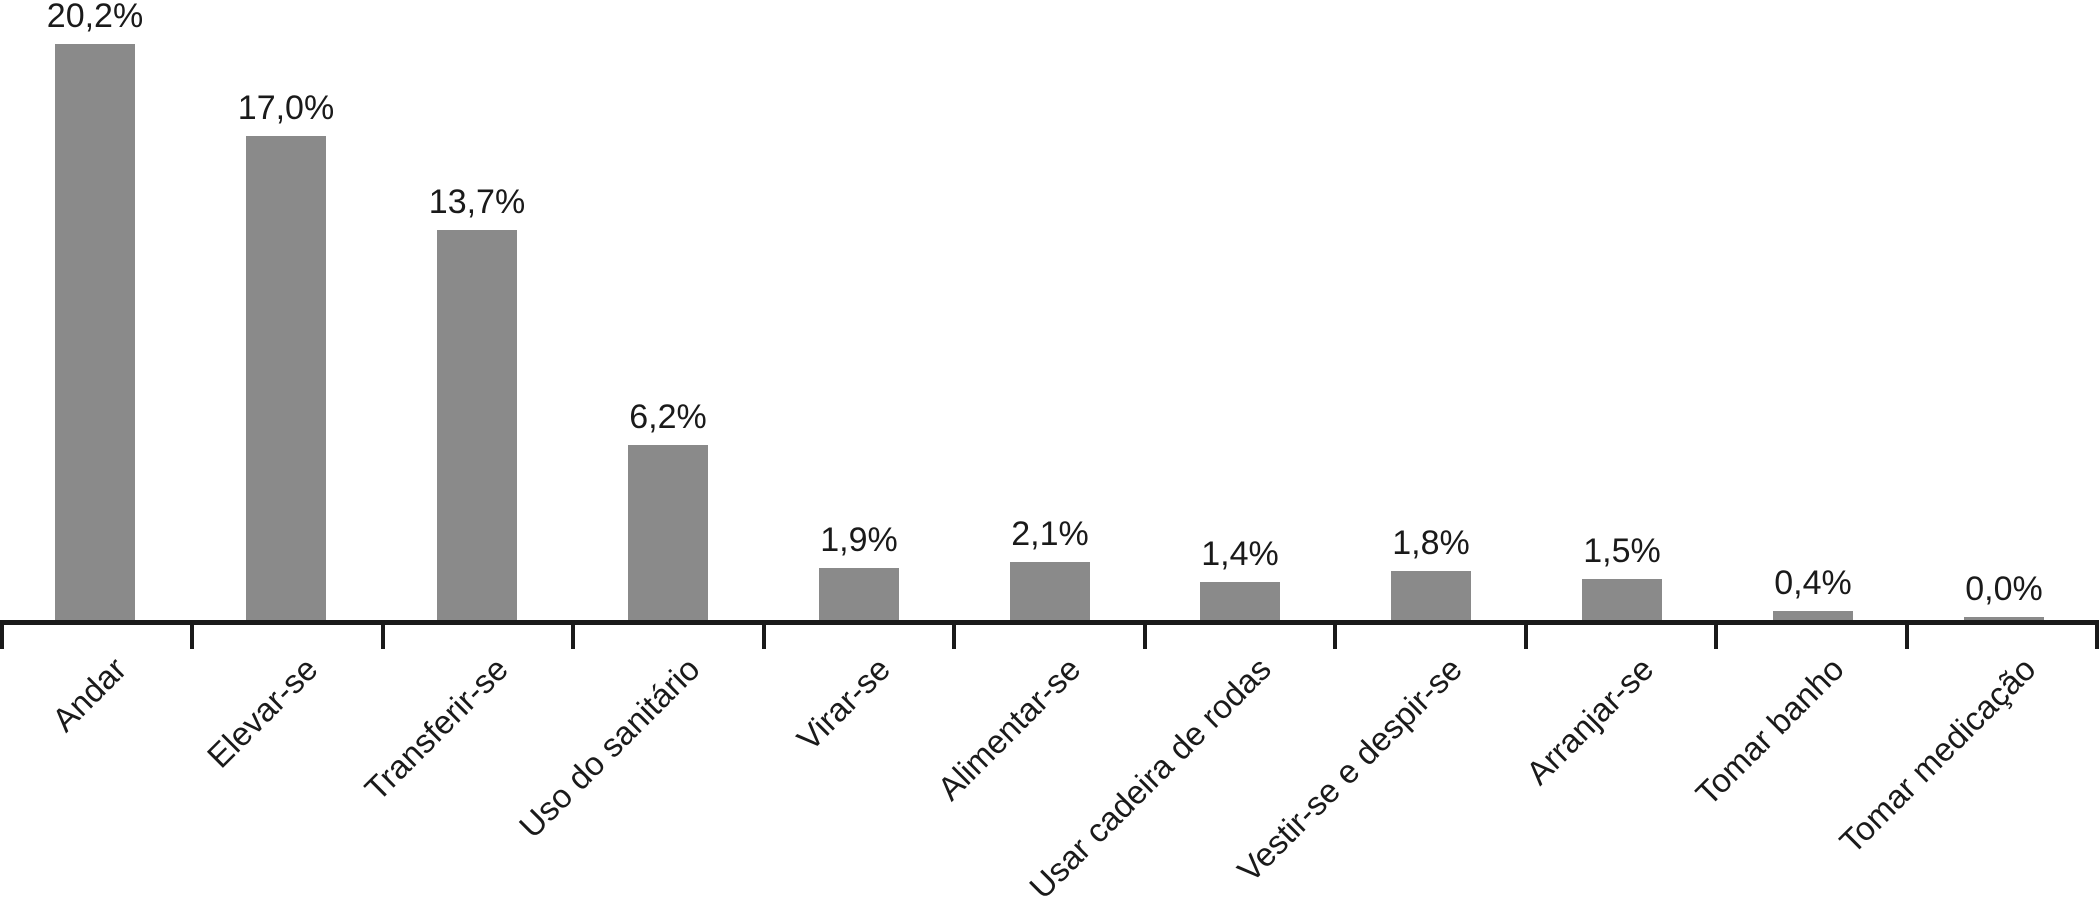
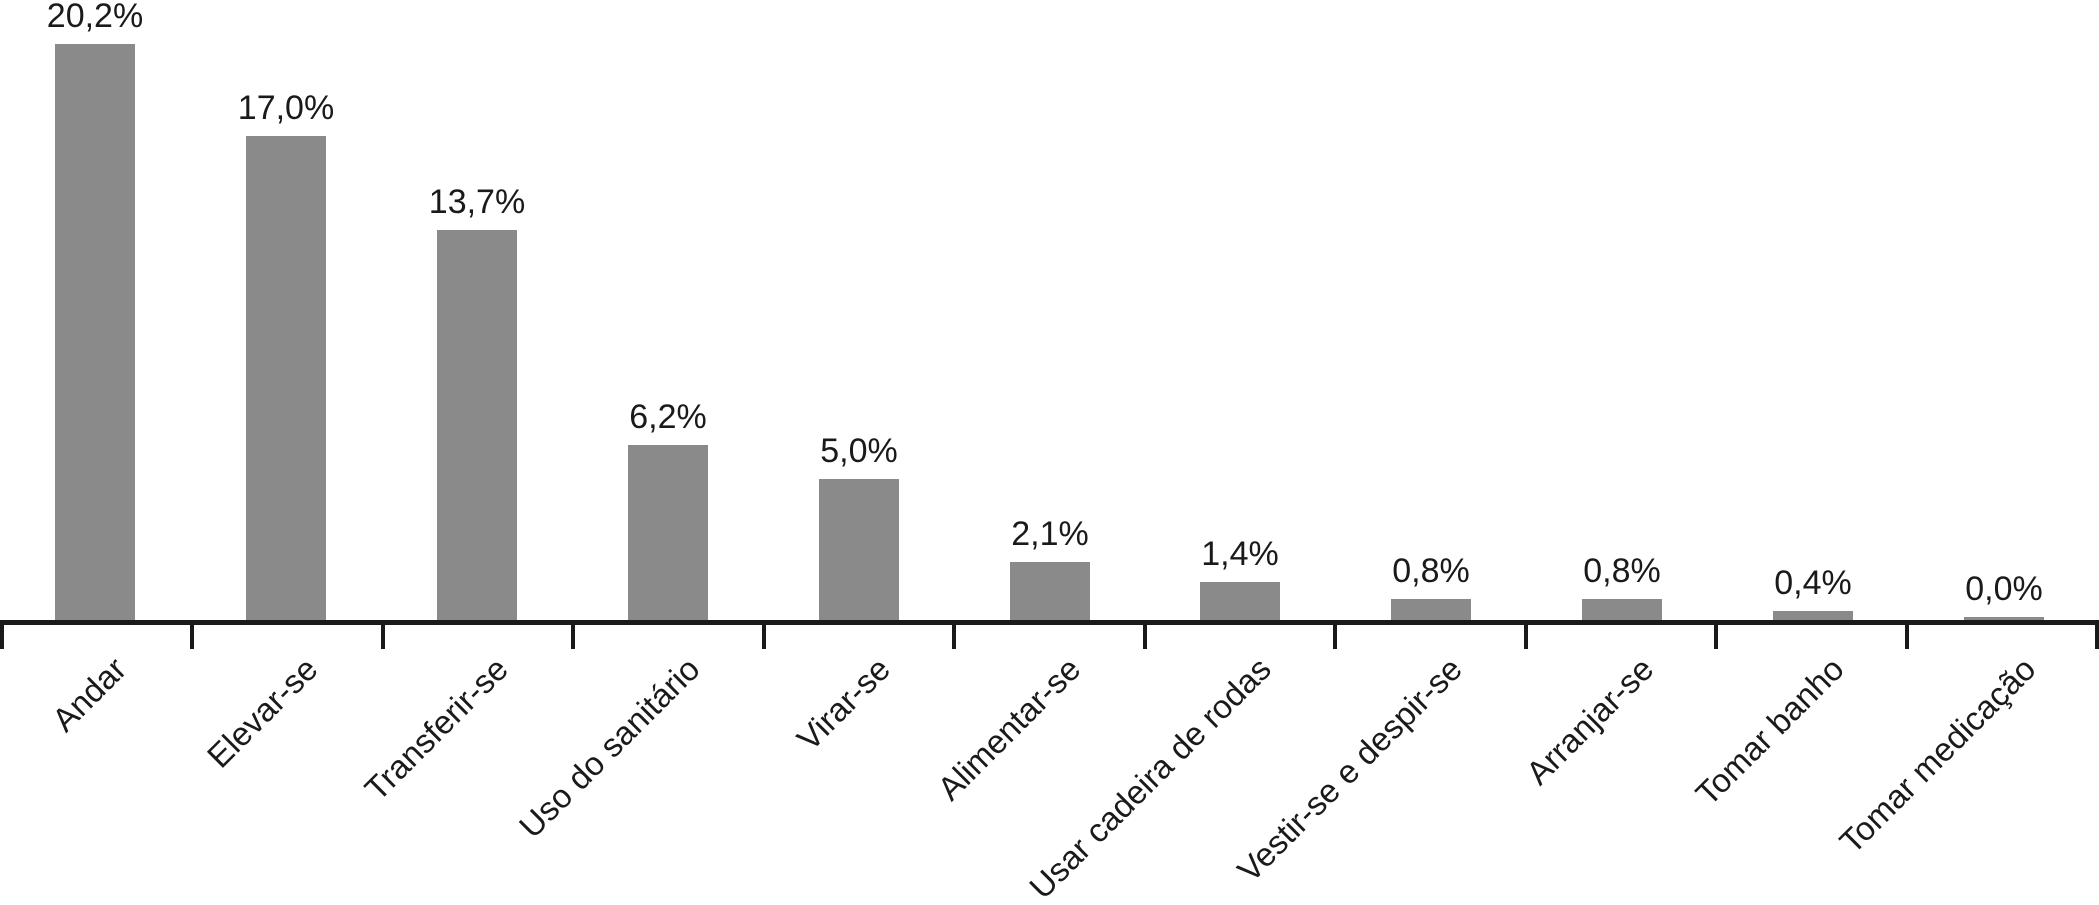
Virar-se: 1,9% -> 5,0%
Vestir-se e despir-se: 1,8% -> 0,8%
Arranjar-se: 1,5% -> 0,8%
